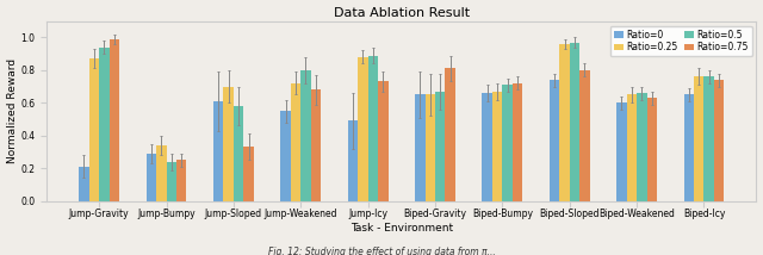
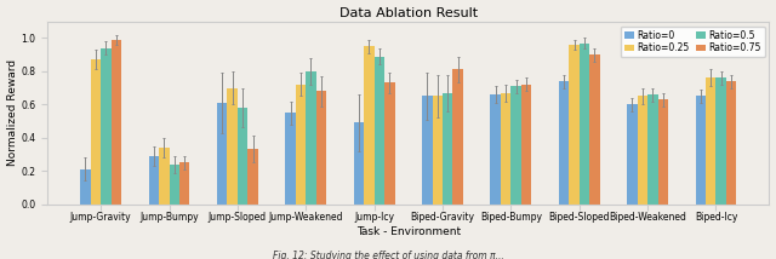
Ratio=0.25/Jump-Icy: 0.88 -> 0.95
Ratio=0.75/Biped-Sloped: 0.80 -> 0.90
